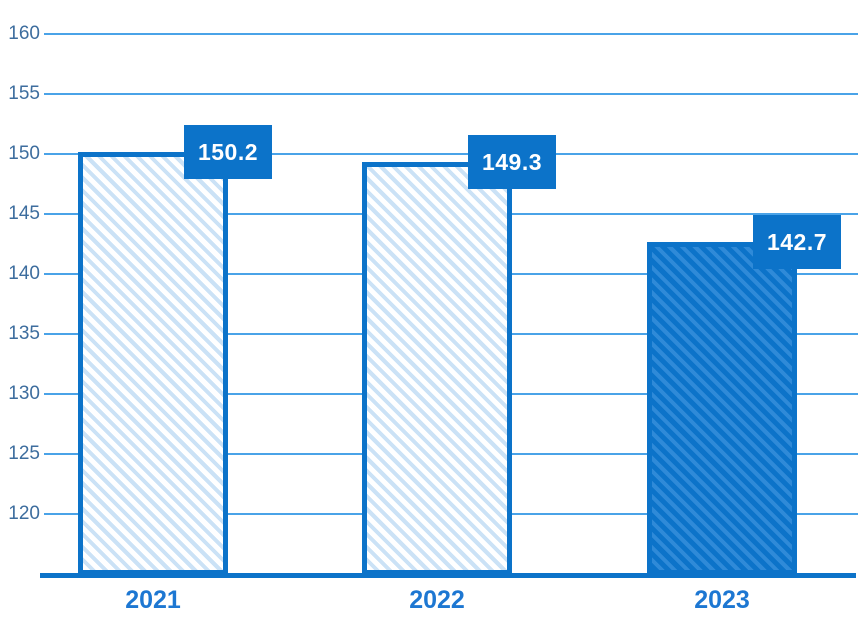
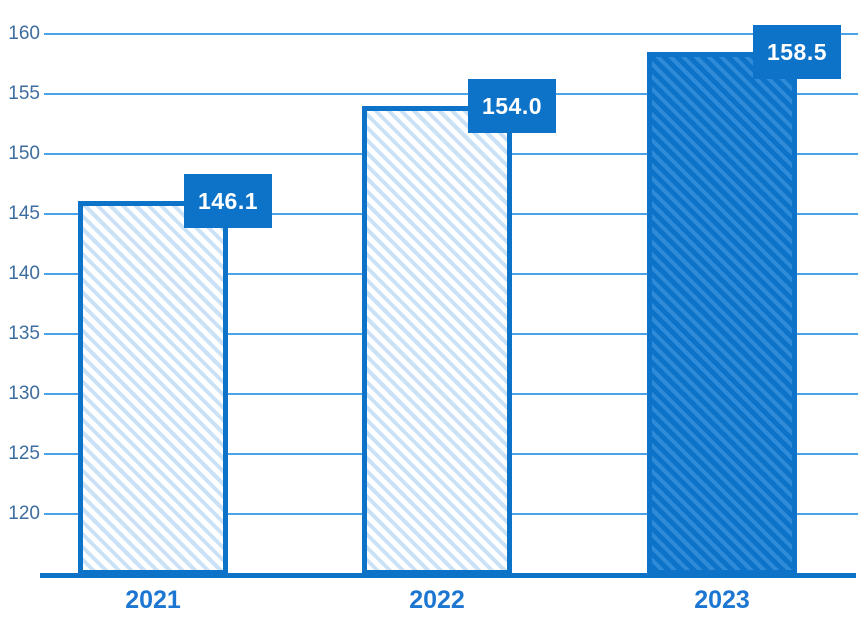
2021: 150.2 -> 146.1
2022: 149.3 -> 154.0
2023: 142.7 -> 158.5
